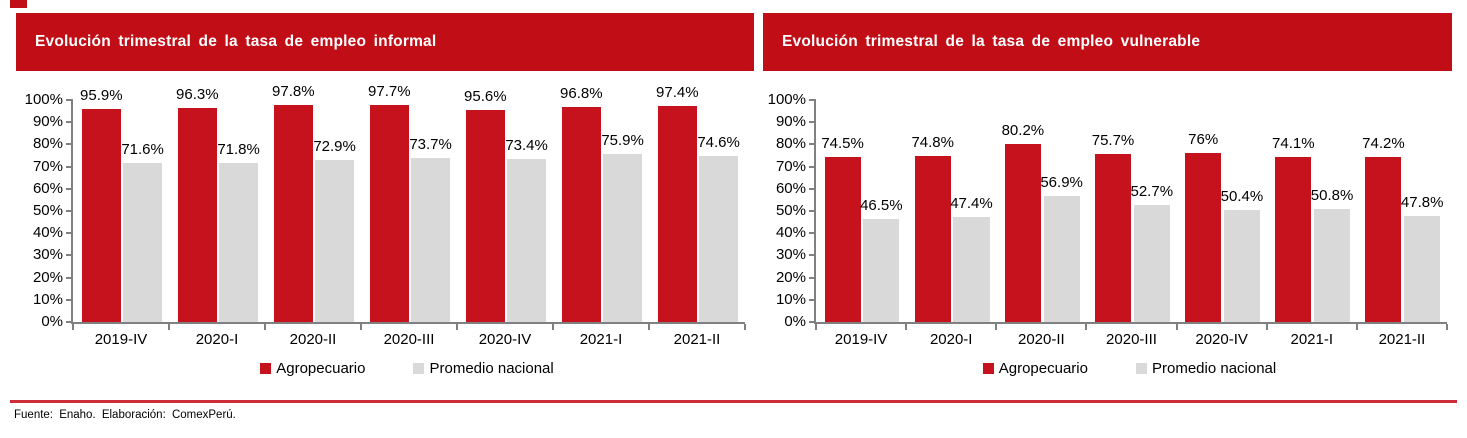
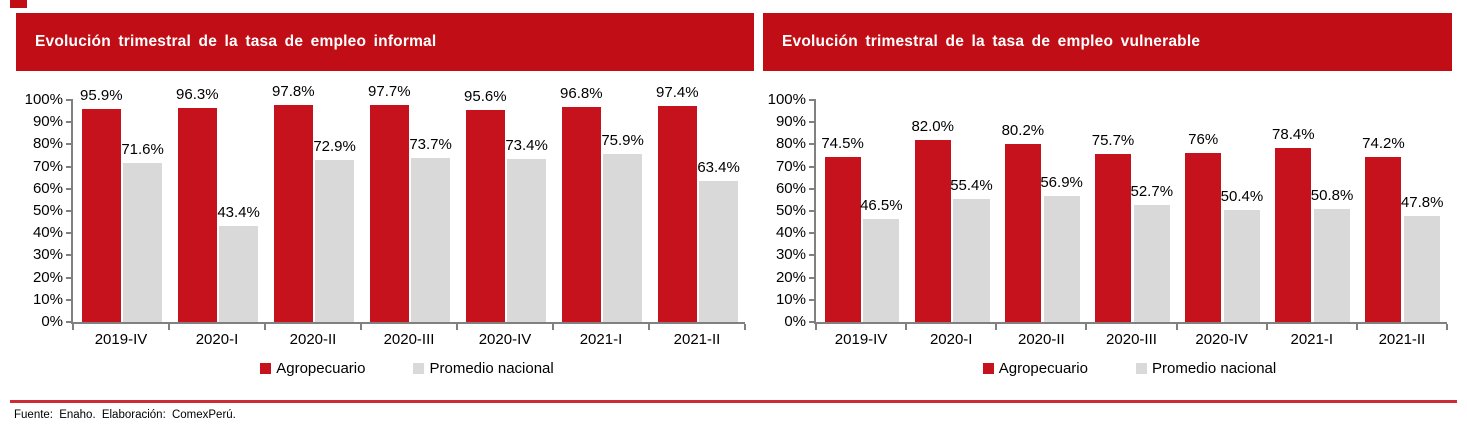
Evolución trimestral de la tasa de empleo informal/Promedio nacional/2020-I: 71.8% -> 43.4%
Evolución trimestral de la tasa de empleo informal/Promedio nacional/2021-II: 74.6% -> 63.4%
Evolución trimestral de la tasa de empleo vulnerable/Agropecuario/2020-I: 74.8% -> 82.0%
Evolución trimestral de la tasa de empleo vulnerable/Promedio nacional/2020-I: 47.4% -> 55.4%
Evolución trimestral de la tasa de empleo vulnerable/Agropecuario/2021-I: 74.1% -> 78.4%
